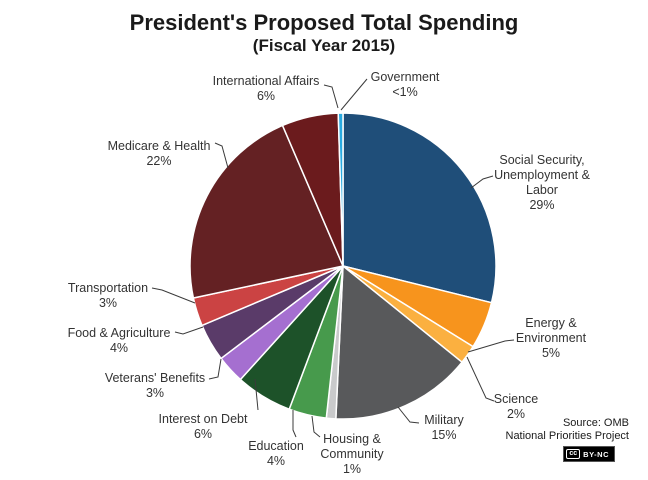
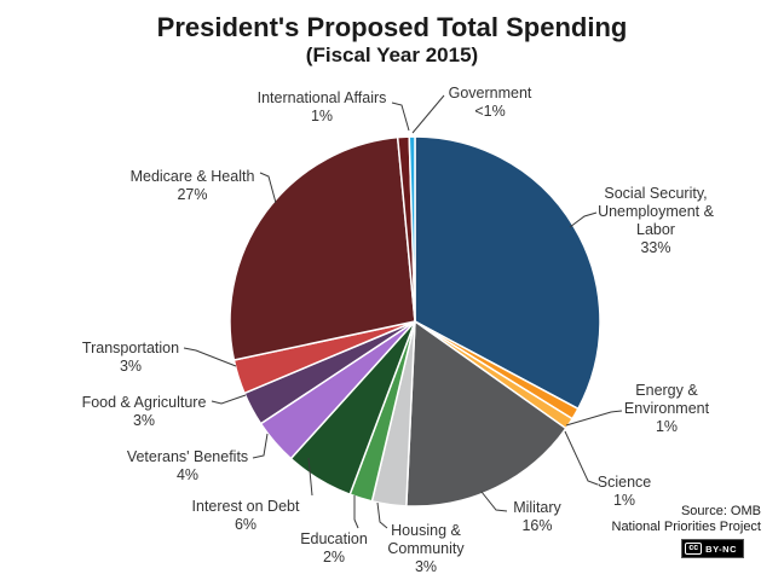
Social Security, Unemployment & Labor: 29% -> 33%
Energy & Environment: 5% -> 1%
Science: 2% -> 1%
Military: 15% -> 16%
Housing & Community: 1% -> 3%
Education: 4% -> 2%
Veterans' Benefits: 3% -> 4%
Food & Agriculture: 4% -> 3%
Medicare & Health: 22% -> 27%
International Affairs: 6% -> 1%
